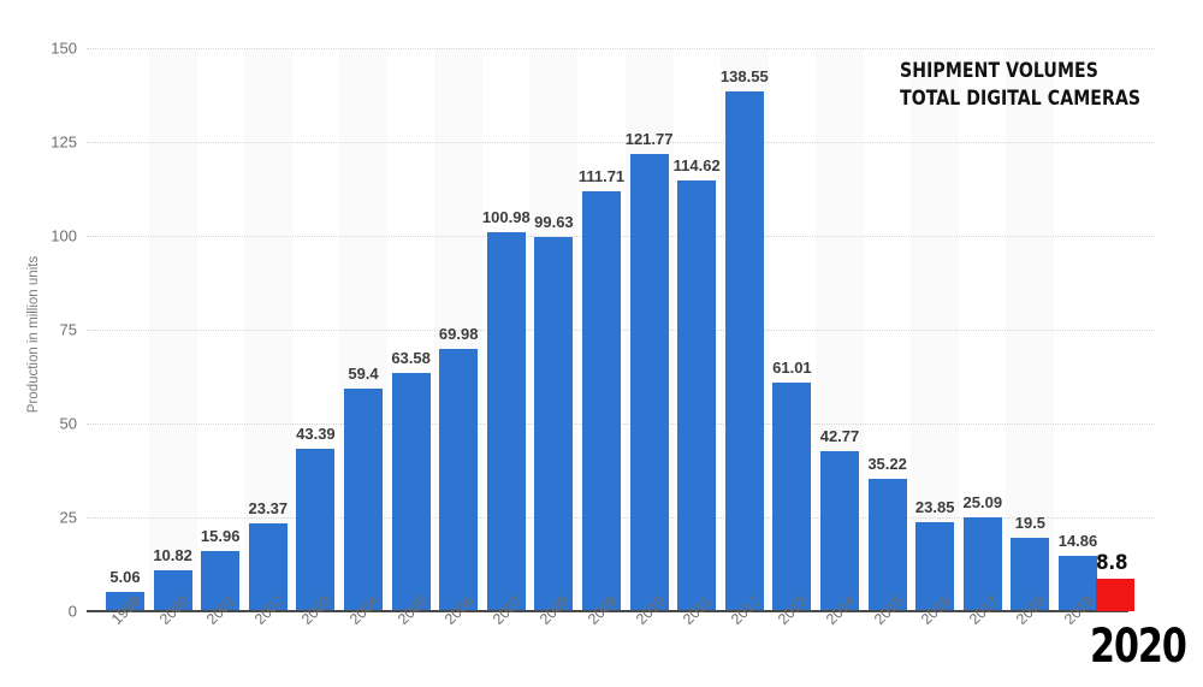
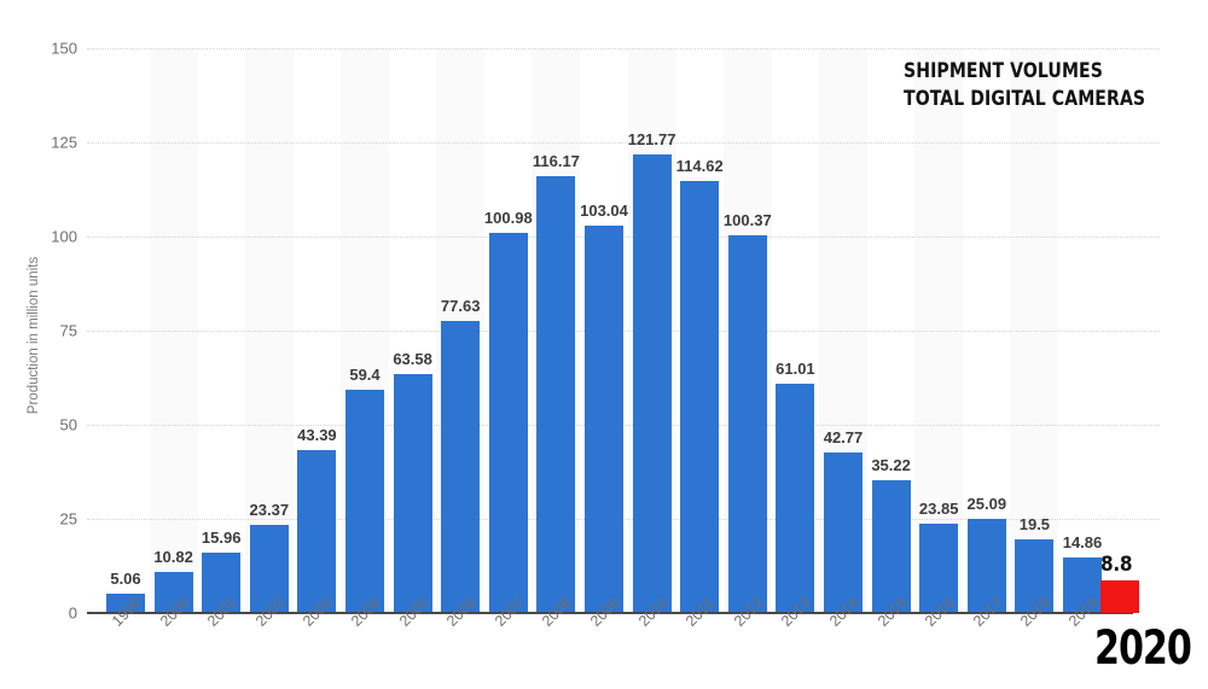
2006: 69.98 -> 77.63
2008: 99.63 -> 116.17
2009: 111.71 -> 103.04
2012: 138.55 -> 100.37
